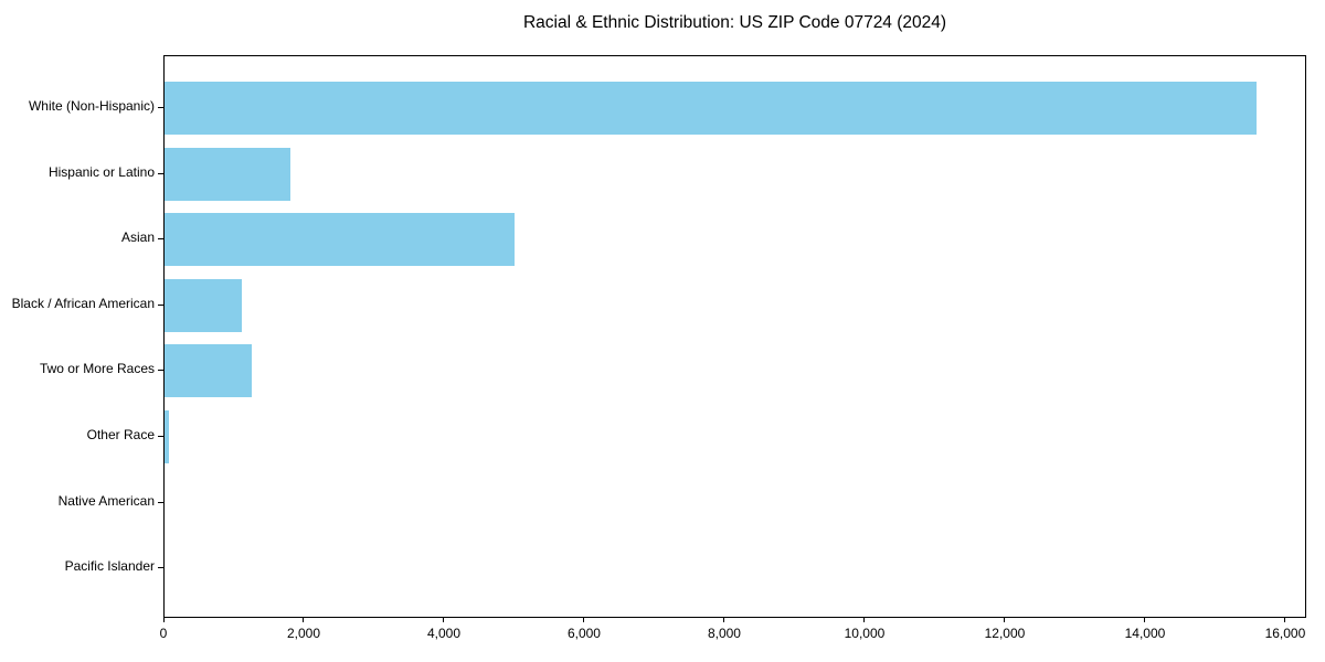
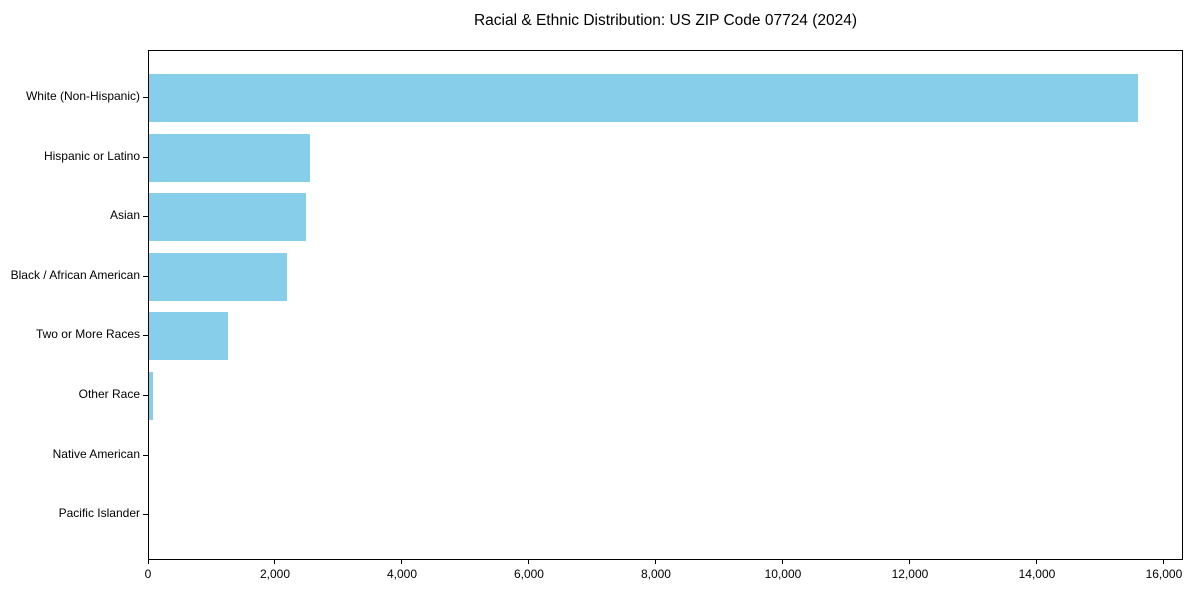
Hispanic or Latino: 1800 -> 2500
Asian: 5000 -> 2500
Black / African American: 1100 -> 2200
